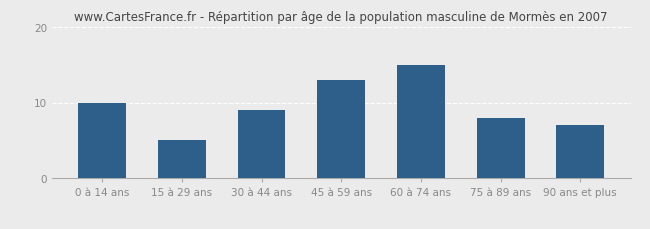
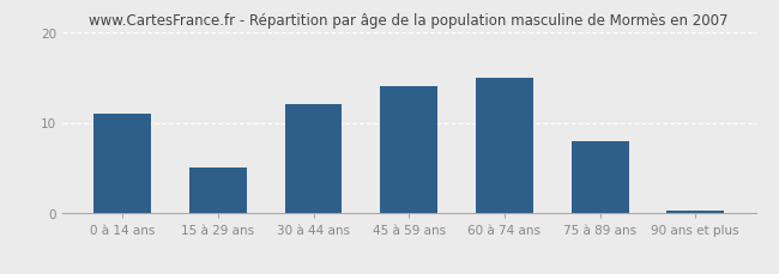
0 à 14 ans: 10.0 -> 11.0
30 à 44 ans: 9.0 -> 12.0
45 à 59 ans: 13.0 -> 14.0
90 ans et plus: 7.0 -> 0.3
